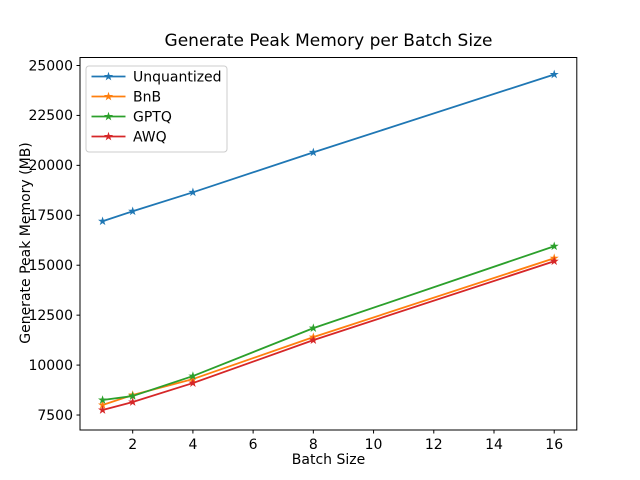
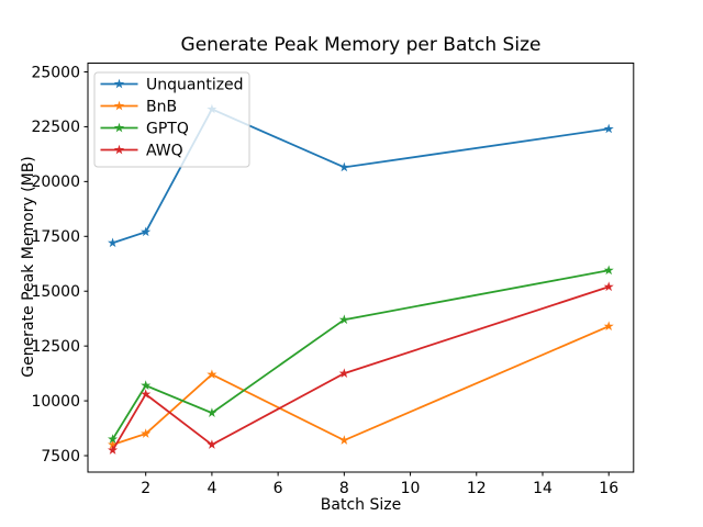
GPTQ/2: 8400 -> 10700
AWQ/2: 8200 -> 10300
Unquantized/4: 18600 -> 23300
BnB/4: 9300 -> 11200
AWQ/4: 9100 -> 8000
BnB/8: 11400 -> 8200
GPTQ/8: 11800 -> 13700
Unquantized/16: 24600 -> 22400
BnB/16: 15400 -> 13400
